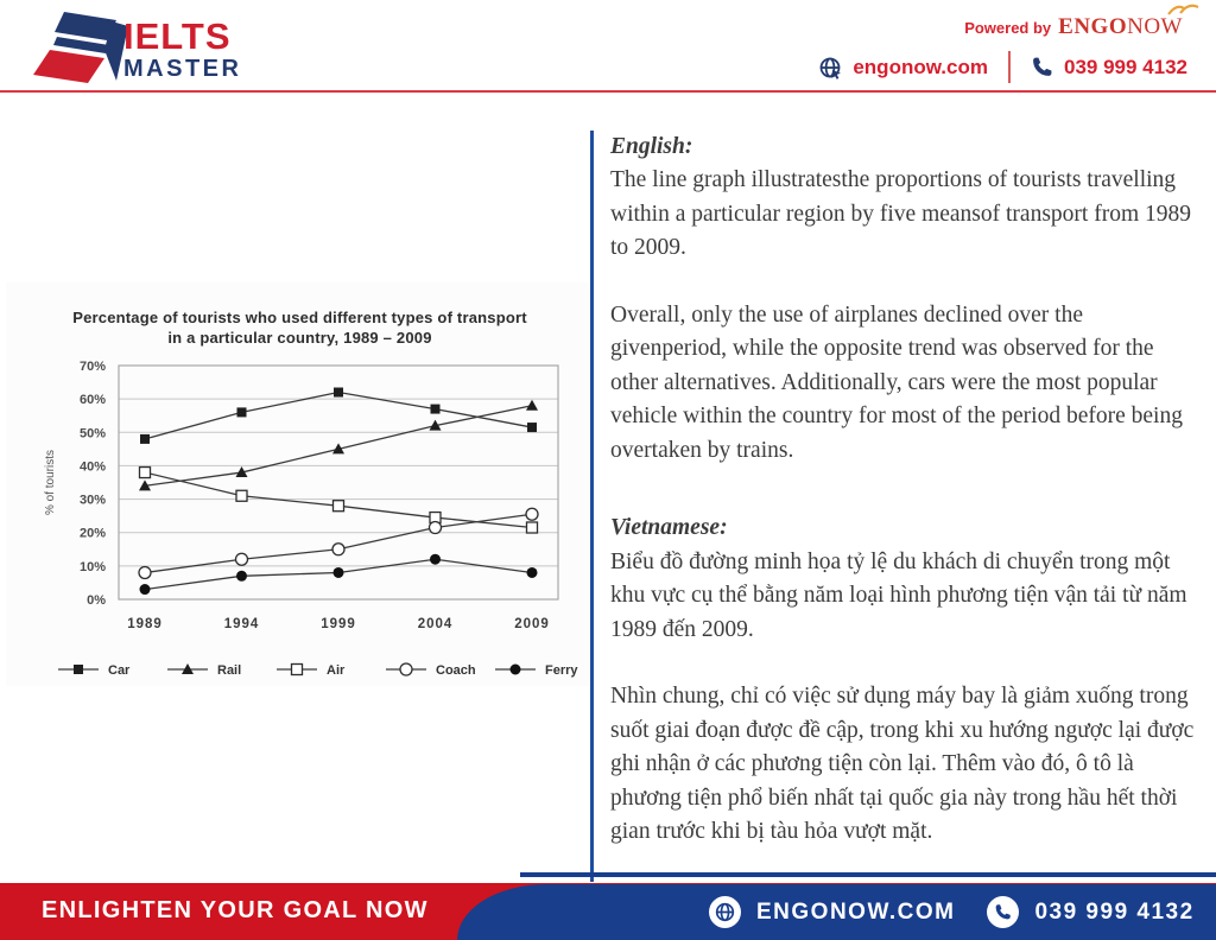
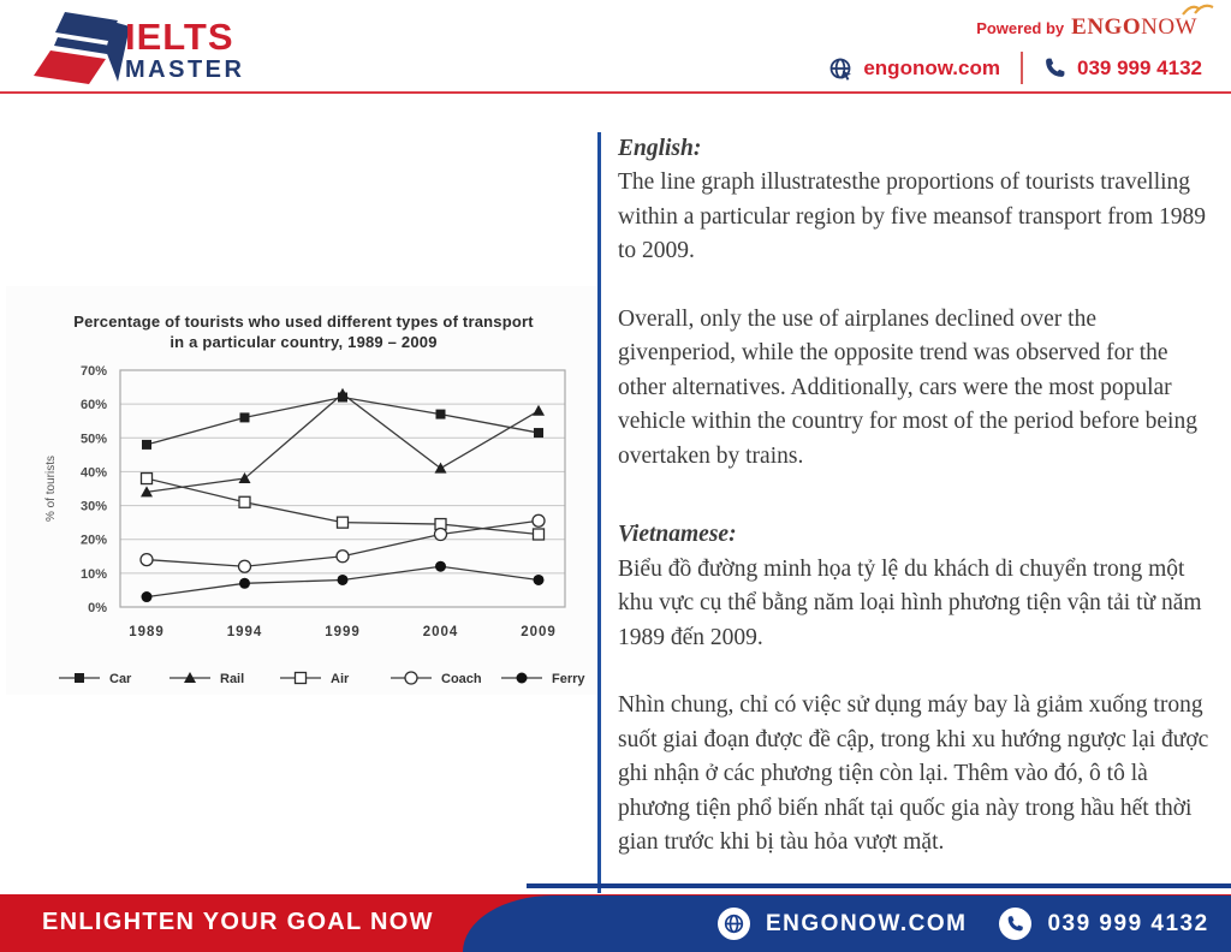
Coach/1989: 8% -> 14%
Rail/1999: 45% -> 63%
Air/1999: 28% -> 25%
Rail/2004: 52% -> 41%
